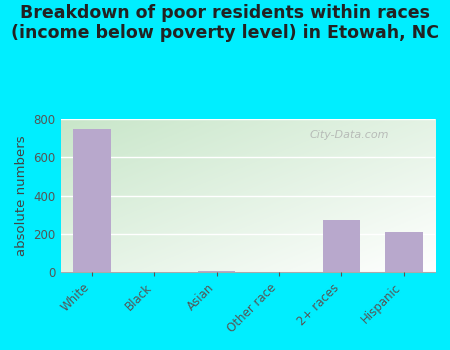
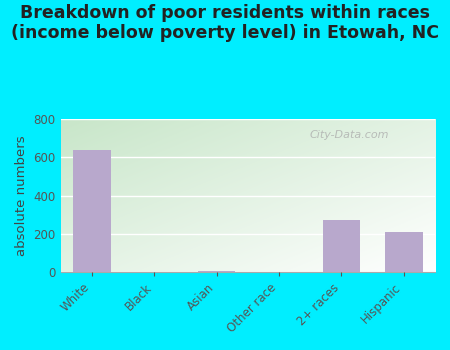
White: 750 -> 640
